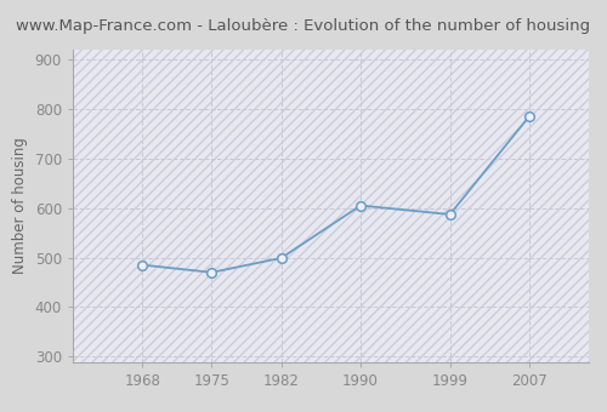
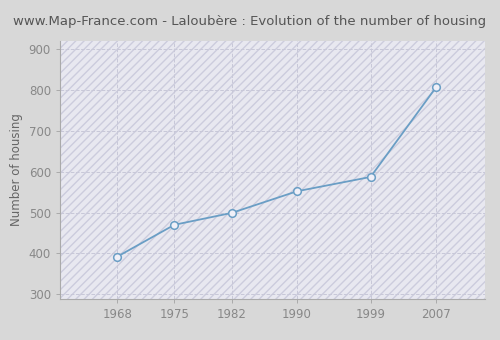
1968: 485 -> 392
1990: 605 -> 552
2007: 785 -> 806
